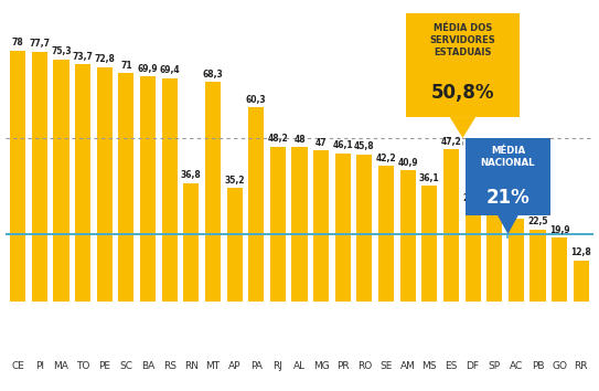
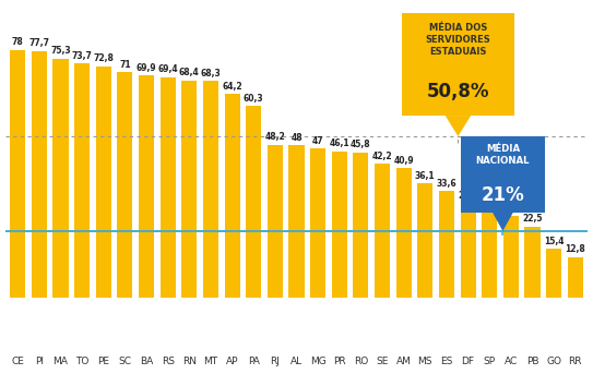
RN: 36,8 -> 68,4
AP: 35,2 -> 64,2
ES: 47,2 -> 33,6
GO: 19,9 -> 15,4
